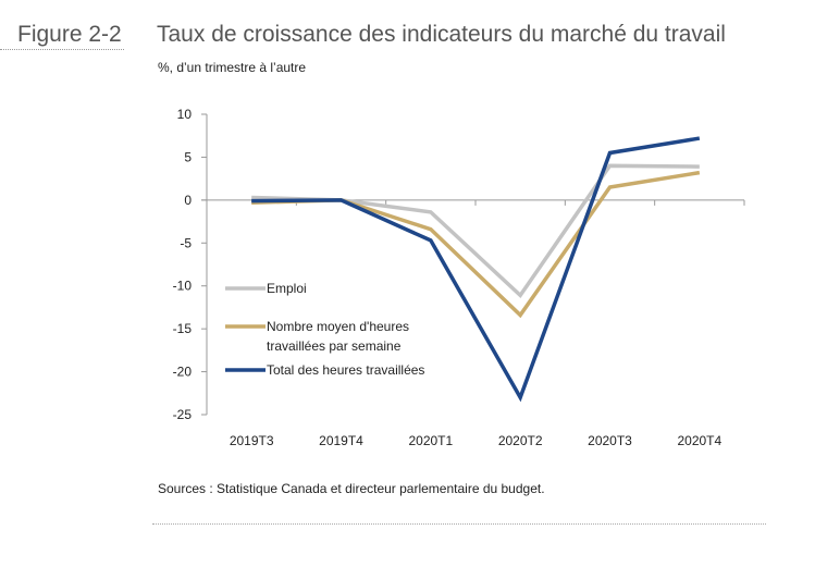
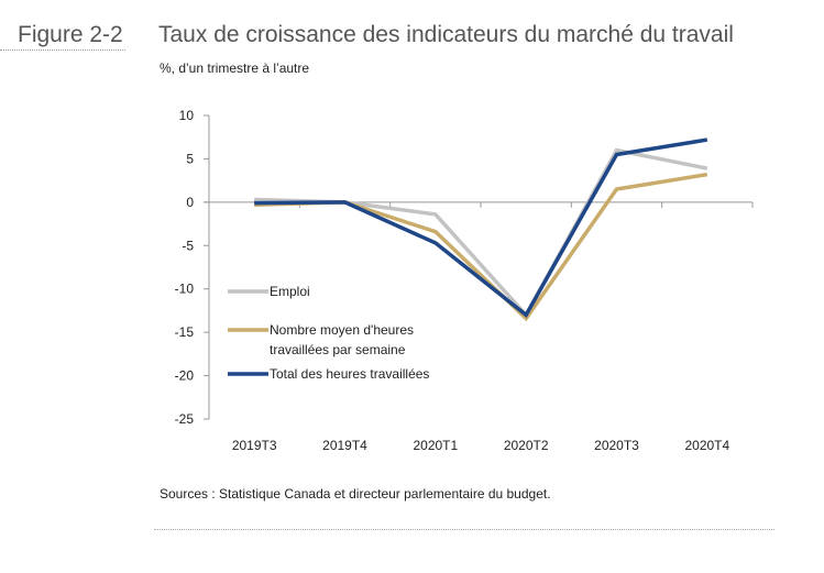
Emploi/2020T2: -11 -> -13
Total des heures travaillées/2020T2: -23 -> -13
Emploi/2020T3: 4 -> 6
